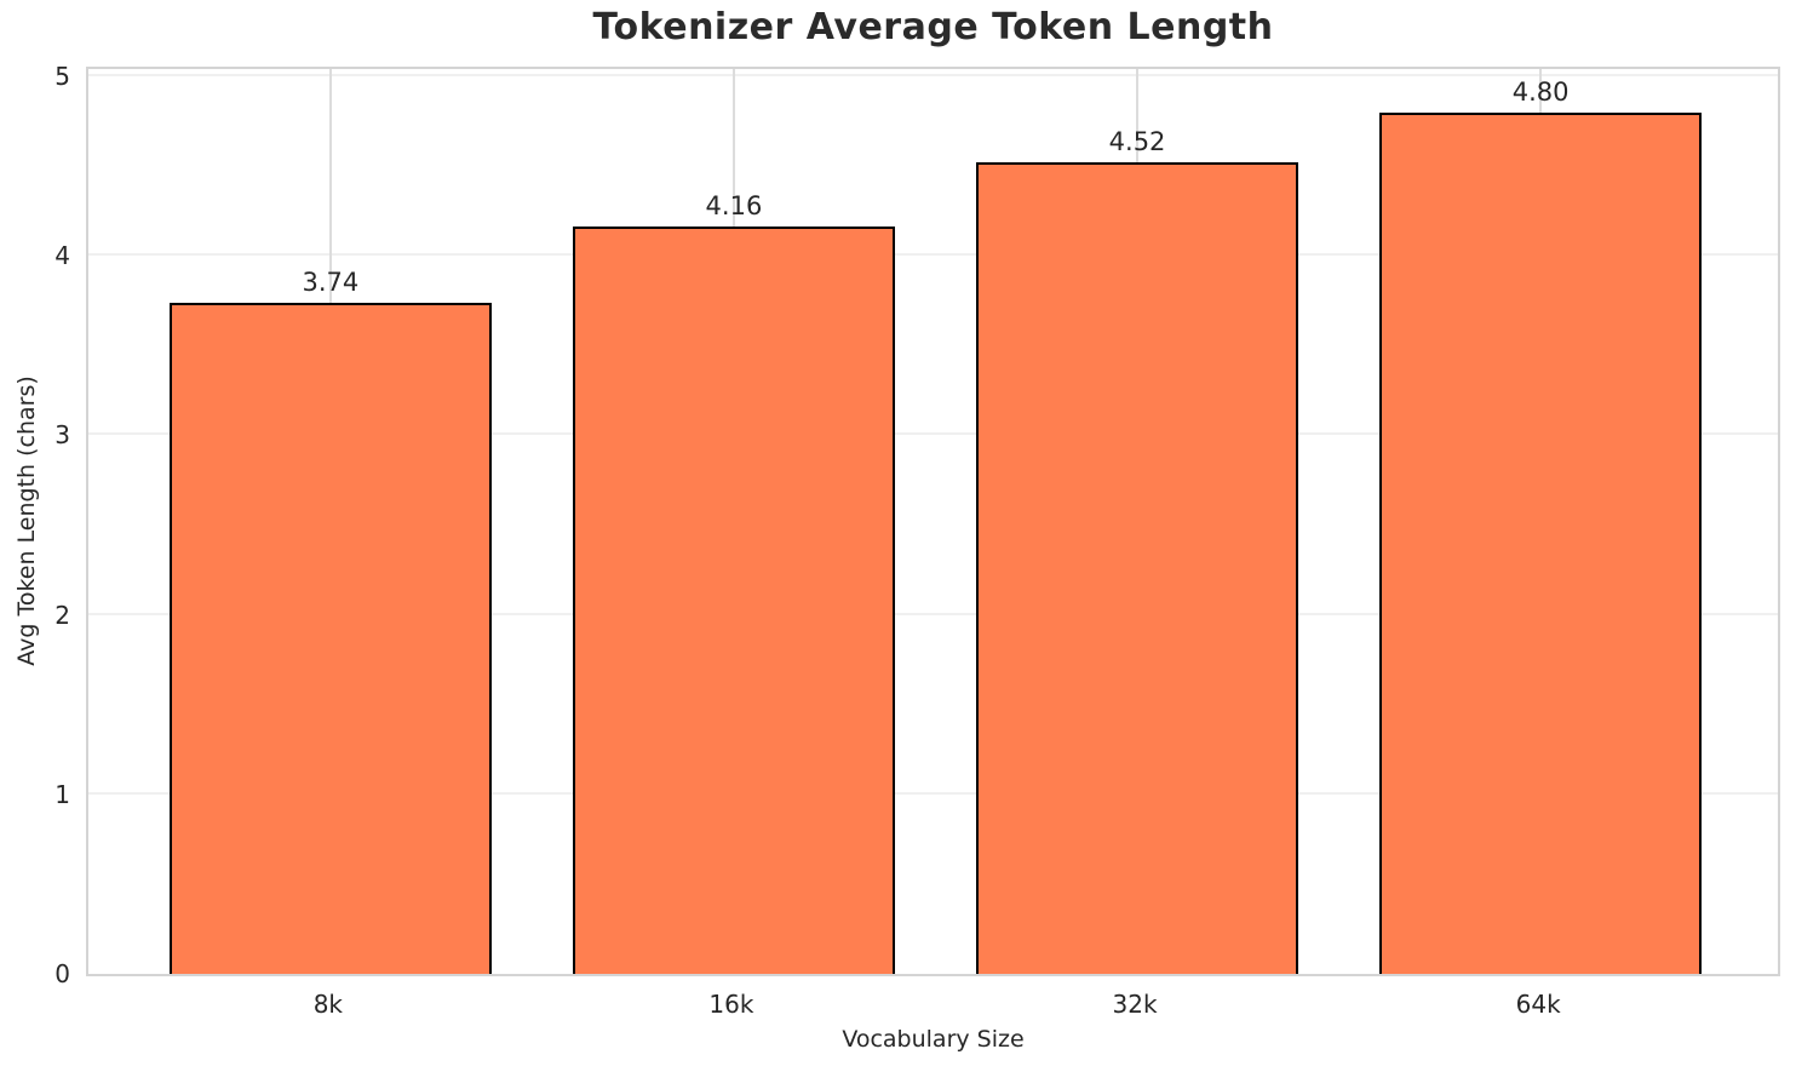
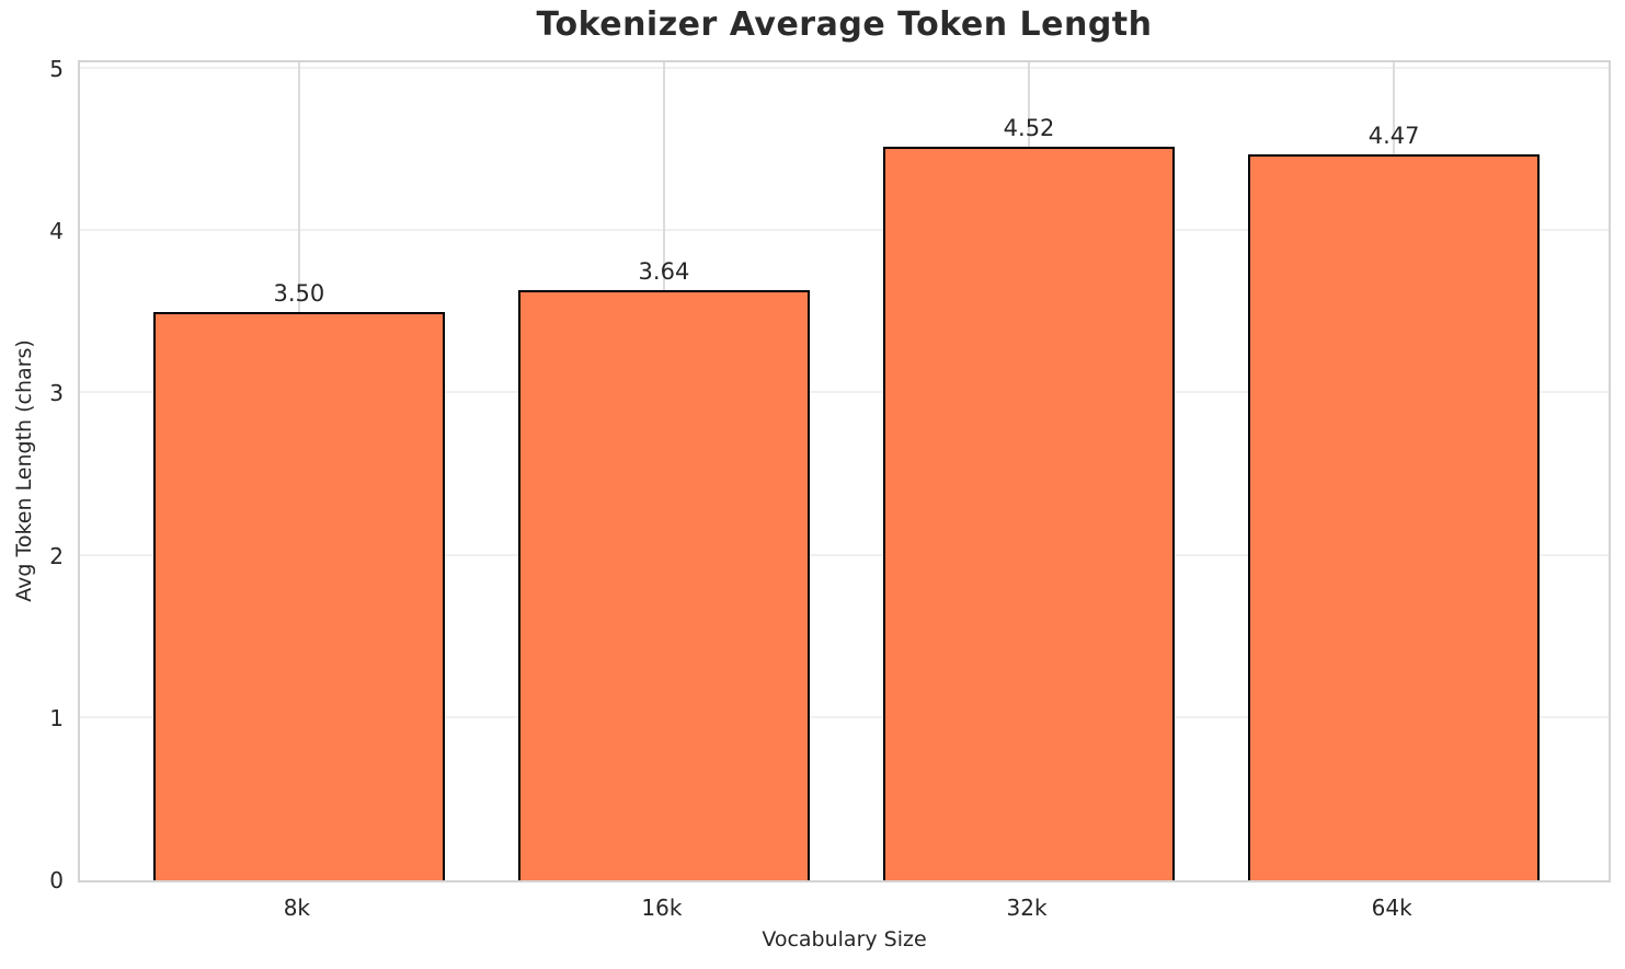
8k: 3.74 -> 3.50
16k: 4.16 -> 3.64
64k: 4.80 -> 4.47
